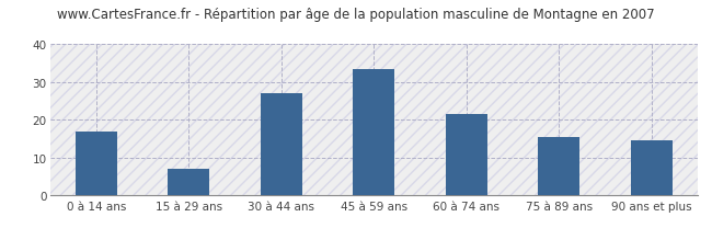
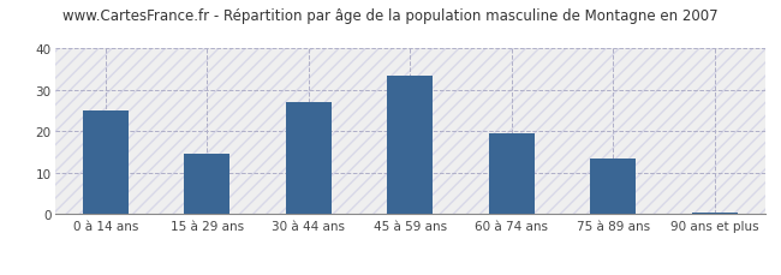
0 à 14 ans: 17.0 -> 25.0
15 à 29 ans: 7.0 -> 14.5
60 à 74 ans: 21.5 -> 19.5
75 à 89 ans: 15.5 -> 13.5
90 ans et plus: 14.5 -> 0.5
